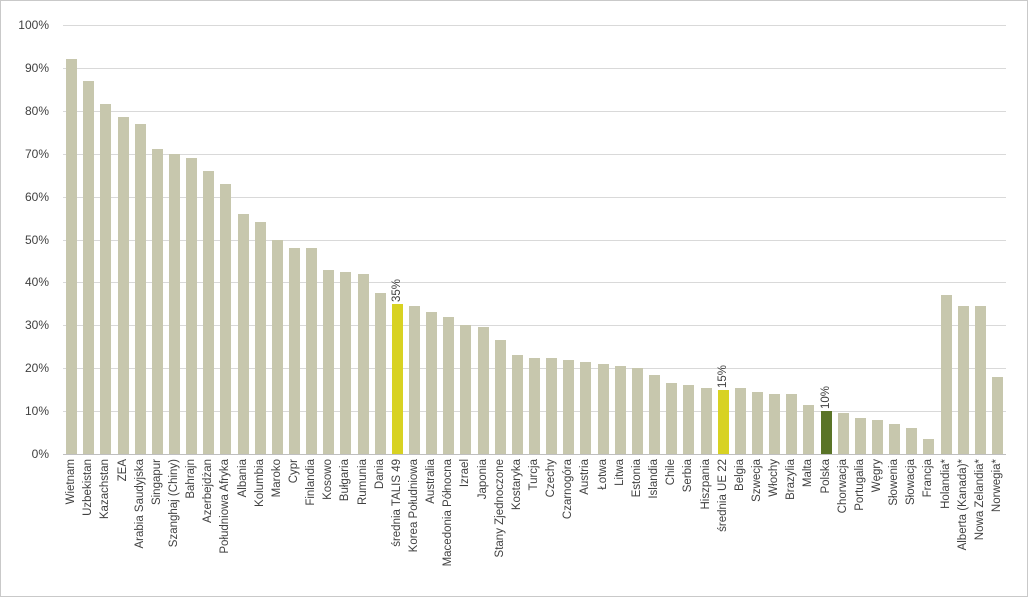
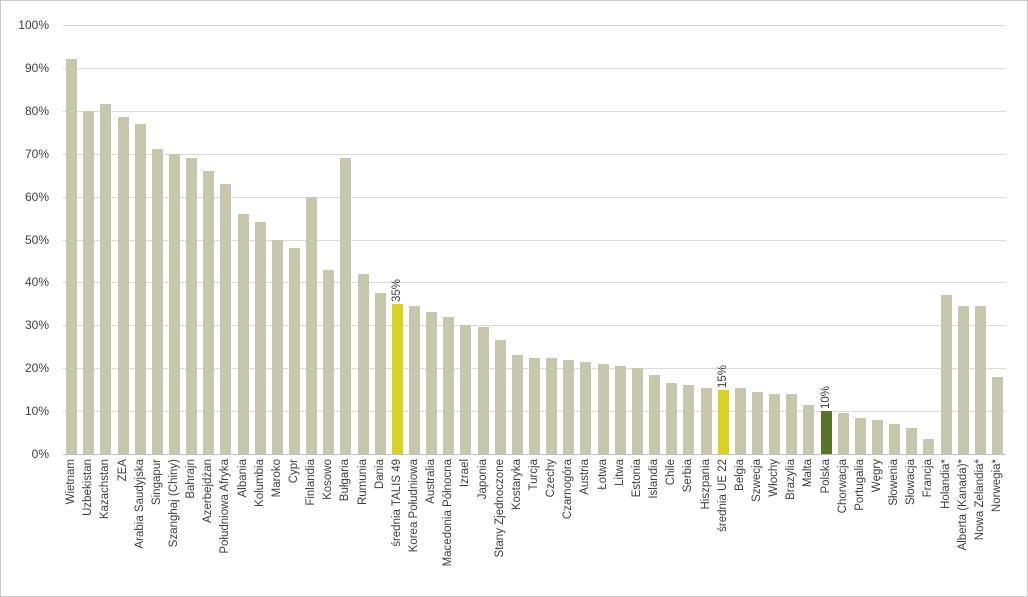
Uzbekistan: 87% -> 80%
Finlandia: 48% -> 60%
Bułgaria: 42% -> 69%
